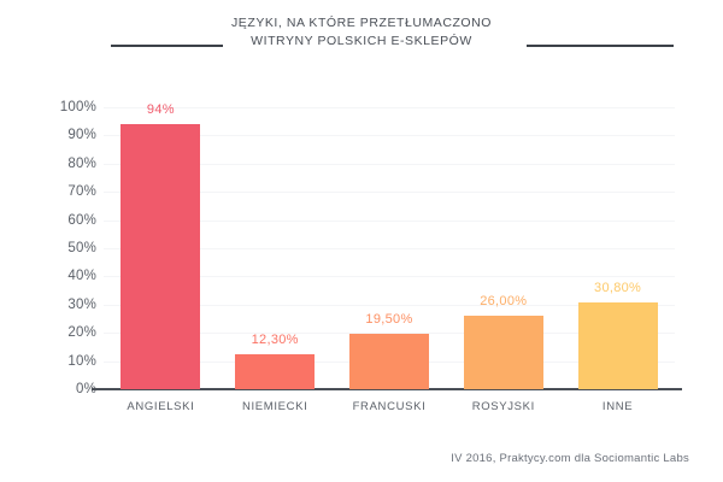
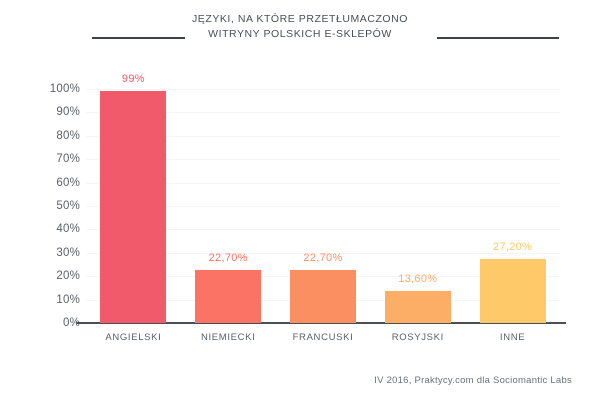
ANGIELSKI: 94% -> 99%
NIEMIECKI: 12,30% -> 22,70%
FRANCUSKI: 19,50% -> 22,70%
ROSYJSKI: 26,00% -> 13,60%
INNE: 30,80% -> 27,20%
